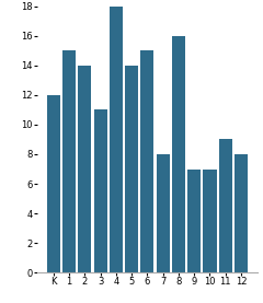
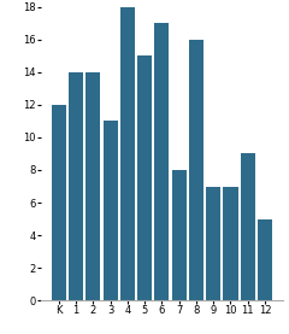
1: 15 -> 14
5: 14 -> 15
6: 15 -> 17
12: 8 -> 5
